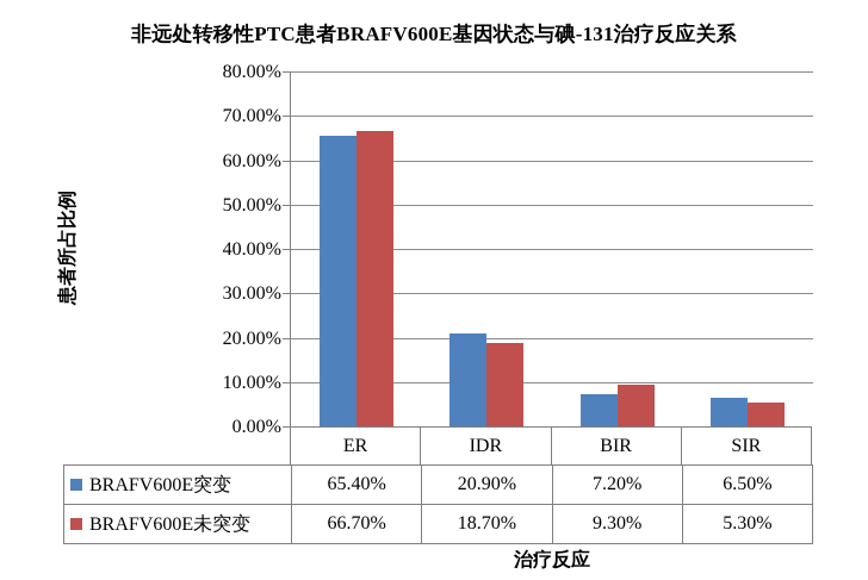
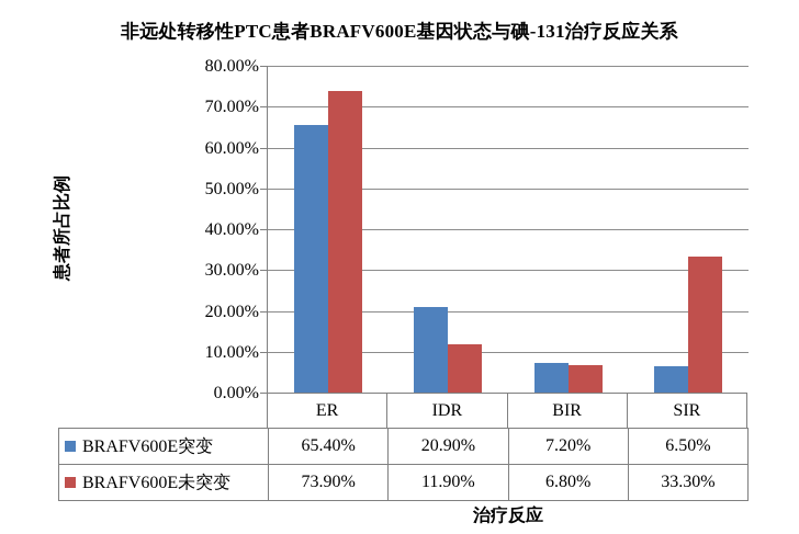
BRAFV600E未突变/ER: 66.70% -> 73.90%
BRAFV600E未突变/IDR: 18.70% -> 11.90%
BRAFV600E未突变/BIR: 9.30% -> 6.80%
BRAFV600E未突变/SIR: 5.30% -> 33.30%
